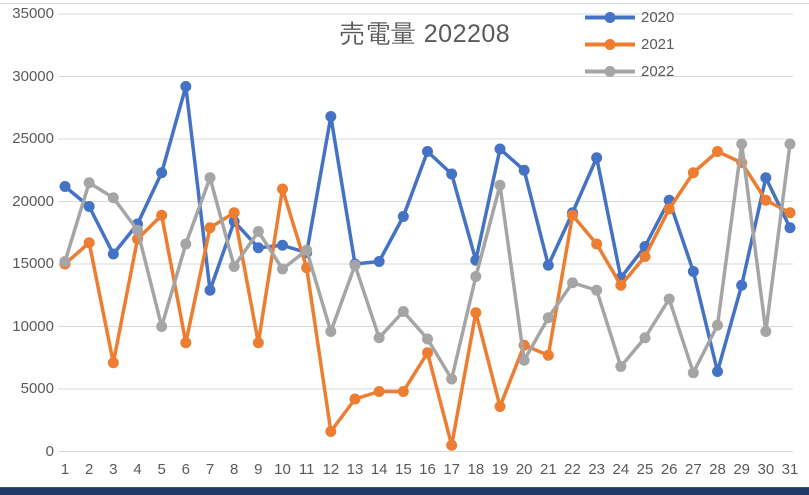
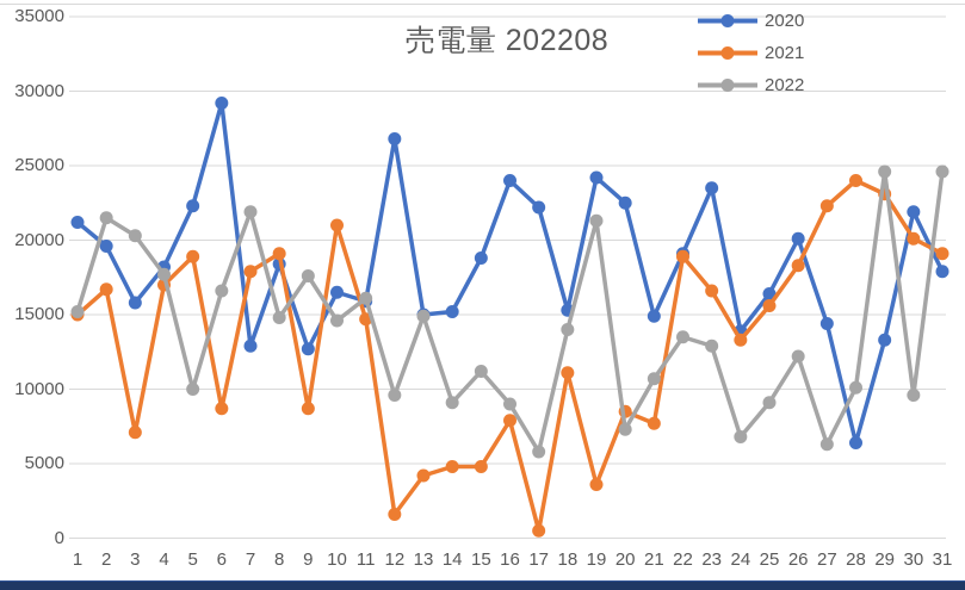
2020/9: 16300 -> 12700
2021/26: 19400 -> 18300
